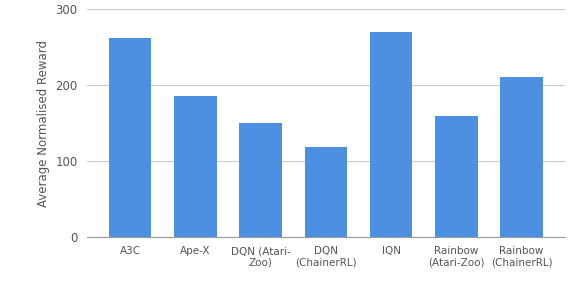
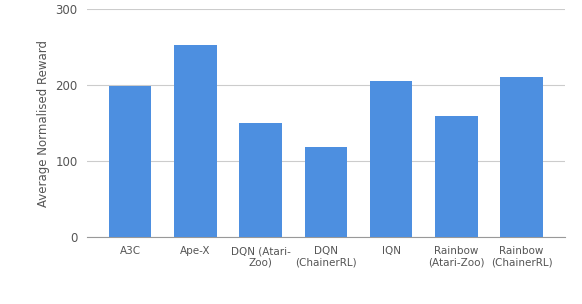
A3C: 262 -> 199
Ape-X: 186 -> 253
IQN: 270 -> 205
